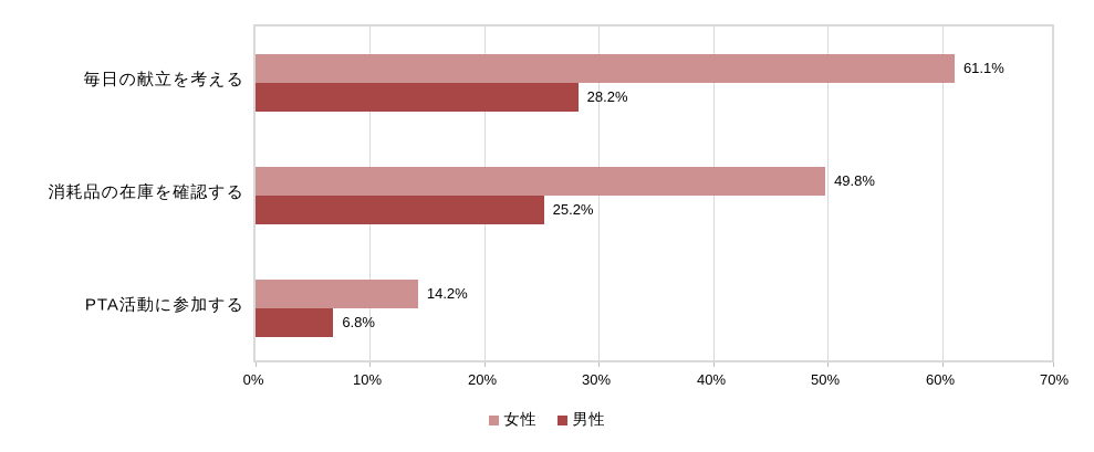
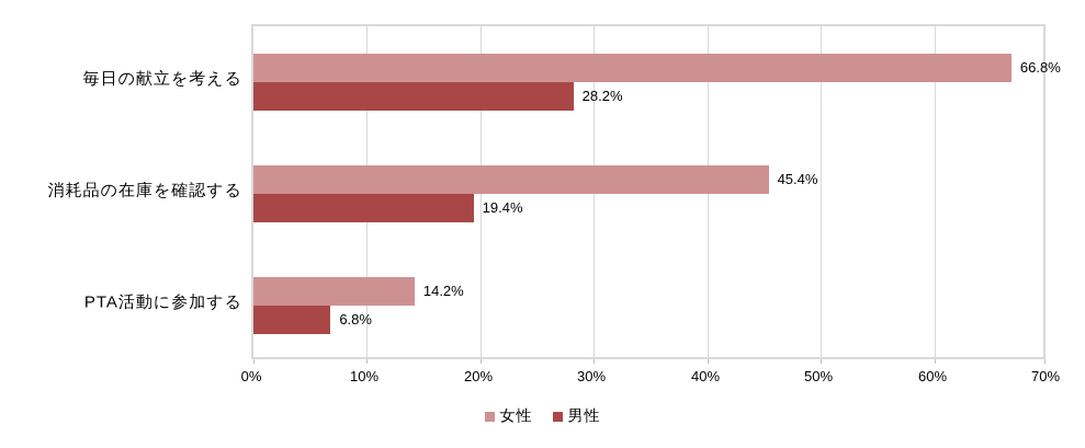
女性/毎日の献立を考える: 61.1% -> 66.8%
女性/消耗品の在庫を確認する: 49.8% -> 45.4%
男性/消耗品の在庫を確認する: 25.2% -> 19.4%
